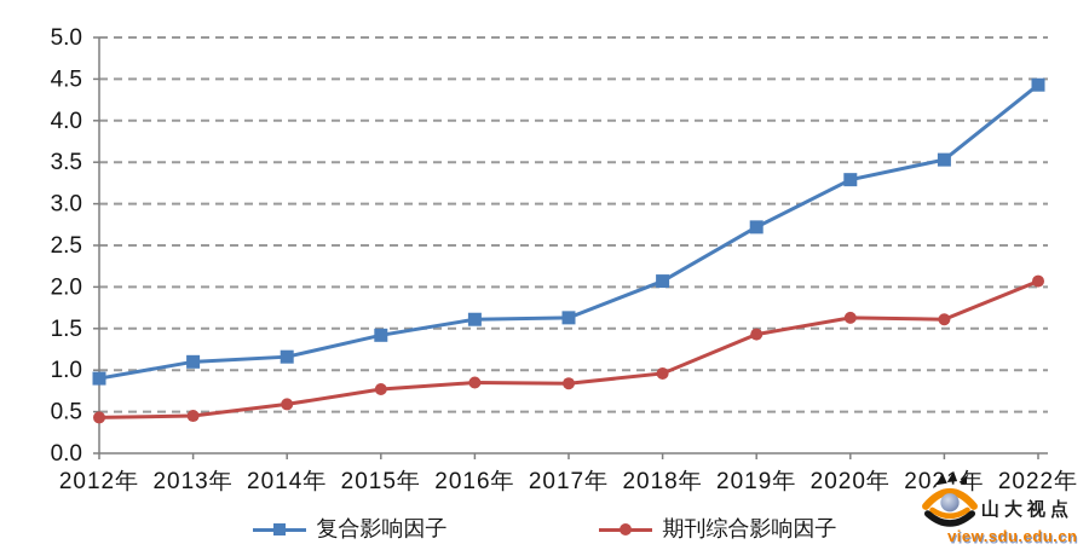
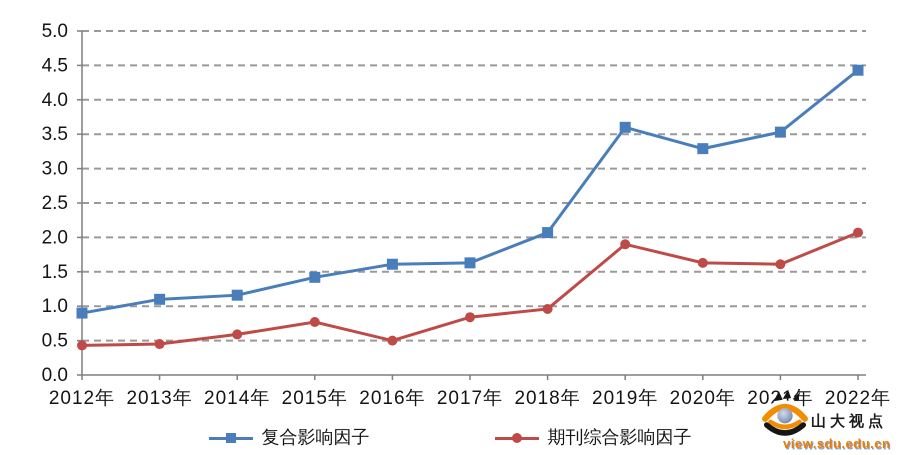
期刊综合影响因子/2016年: 0.8 -> 0.5
复合影响因子/2019年: 2.7 -> 3.6
期刊综合影响因子/2019年: 1.4 -> 1.9
